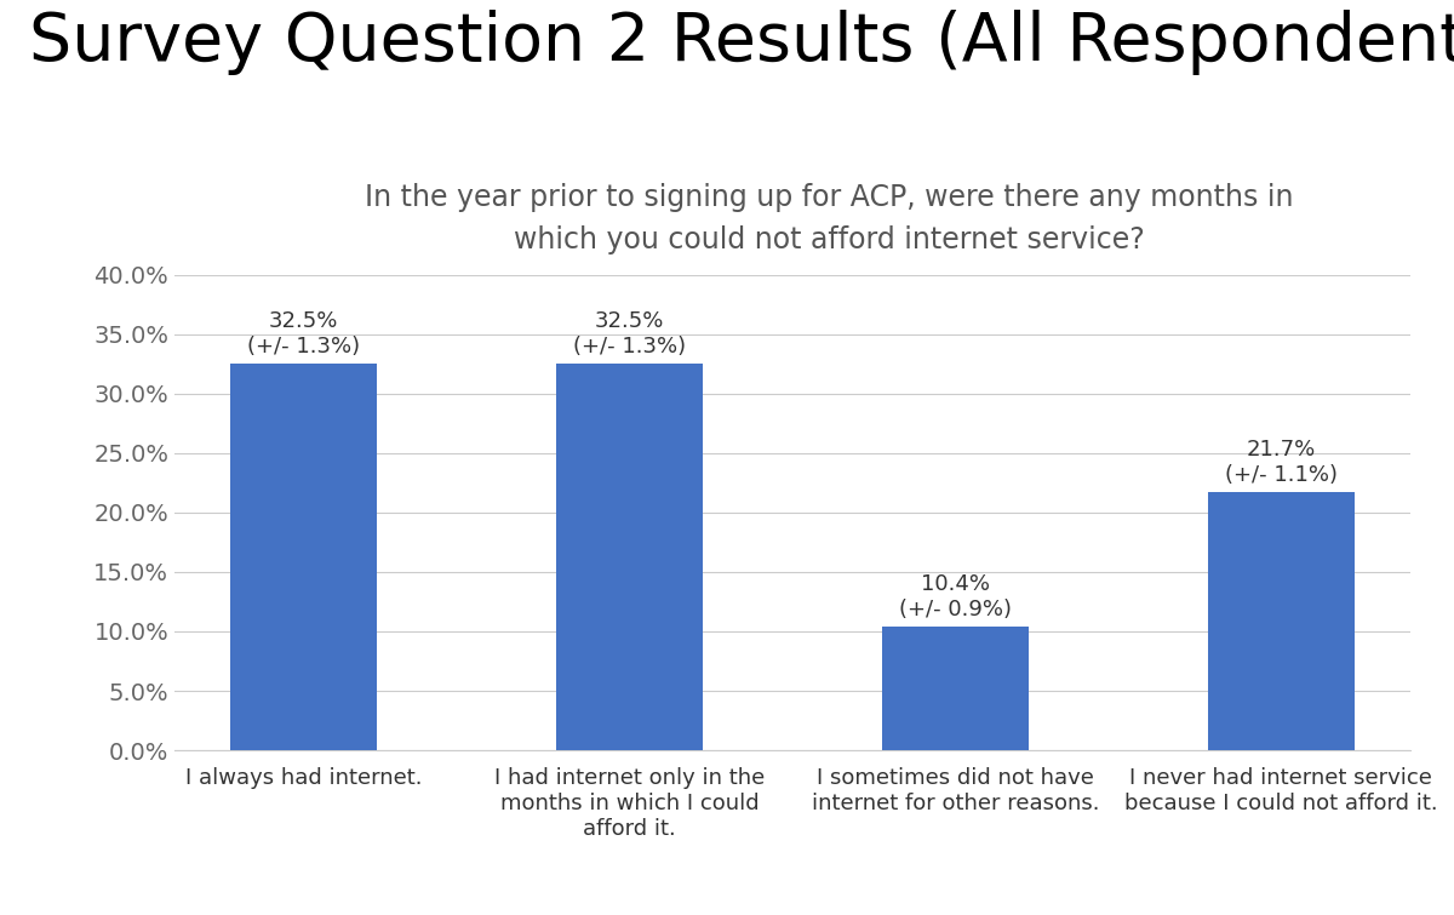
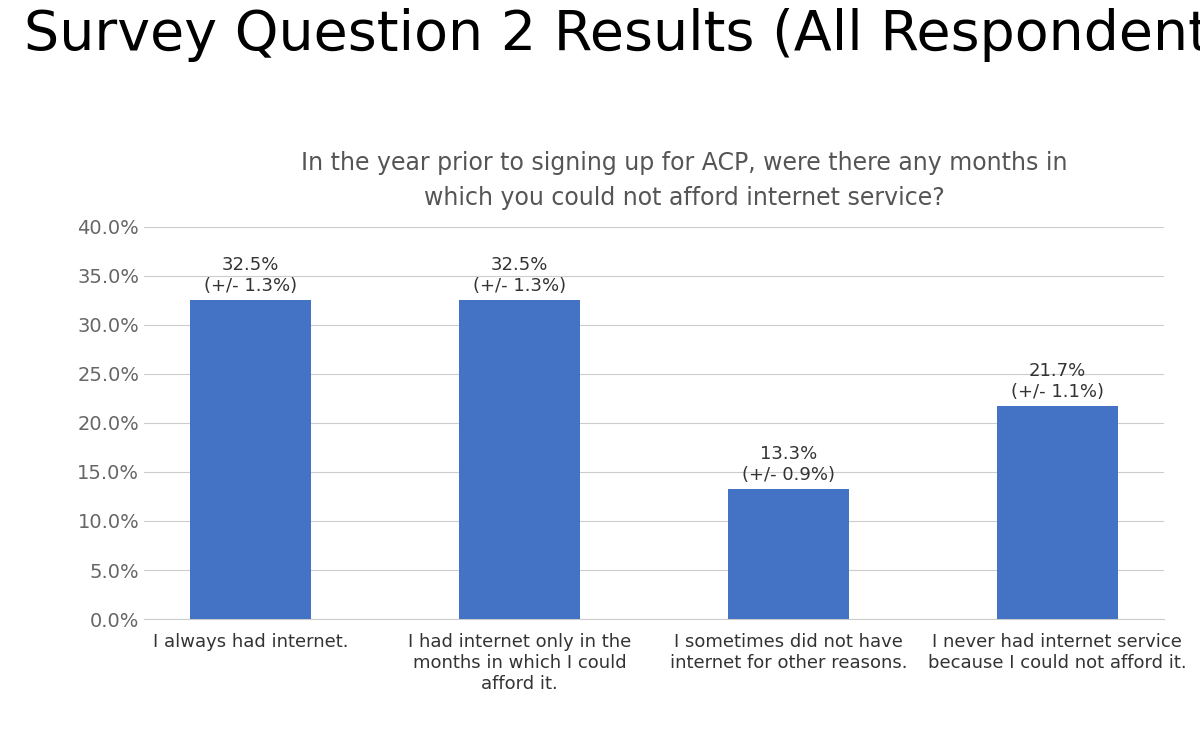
I sometimes did not have internet for other reasons.: 10.4% -> 13.3%
